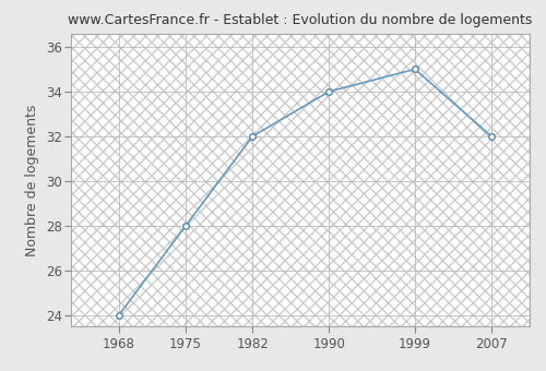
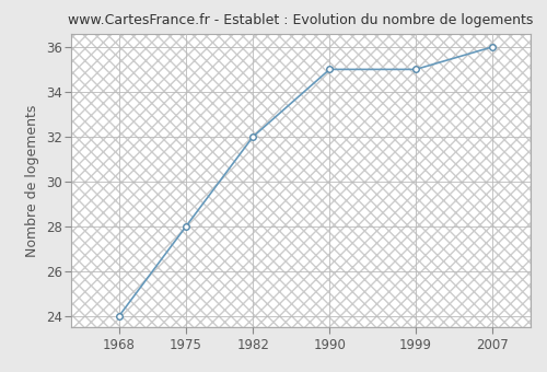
1990: 34 -> 35
2007: 32 -> 36
